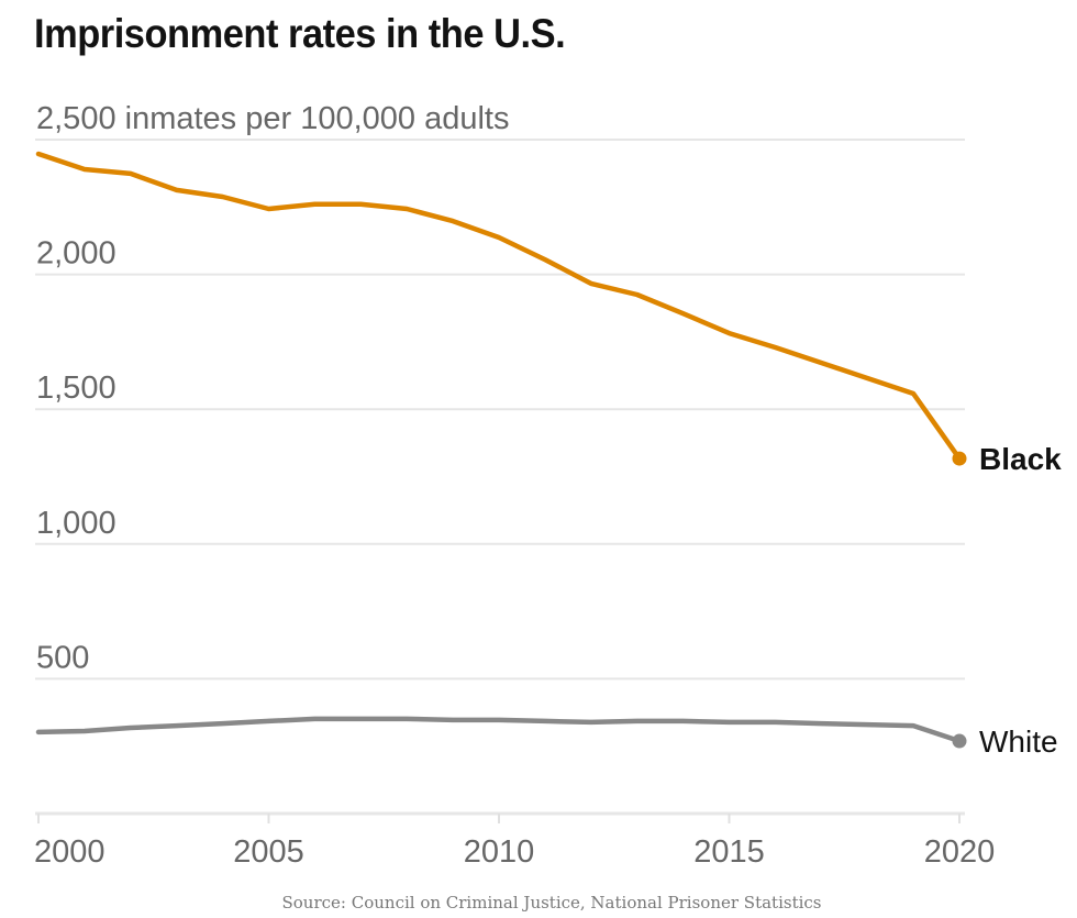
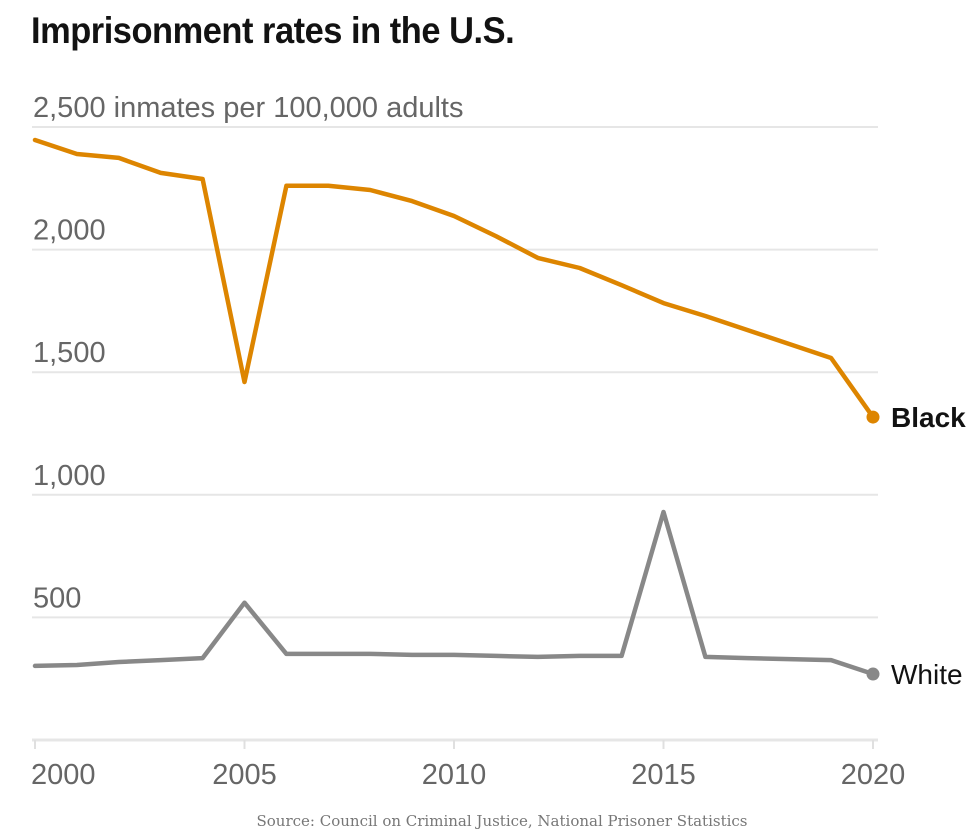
Black/2005: 2240 -> 1460
White/2005: 340 -> 560
White/2015: 340 -> 930
